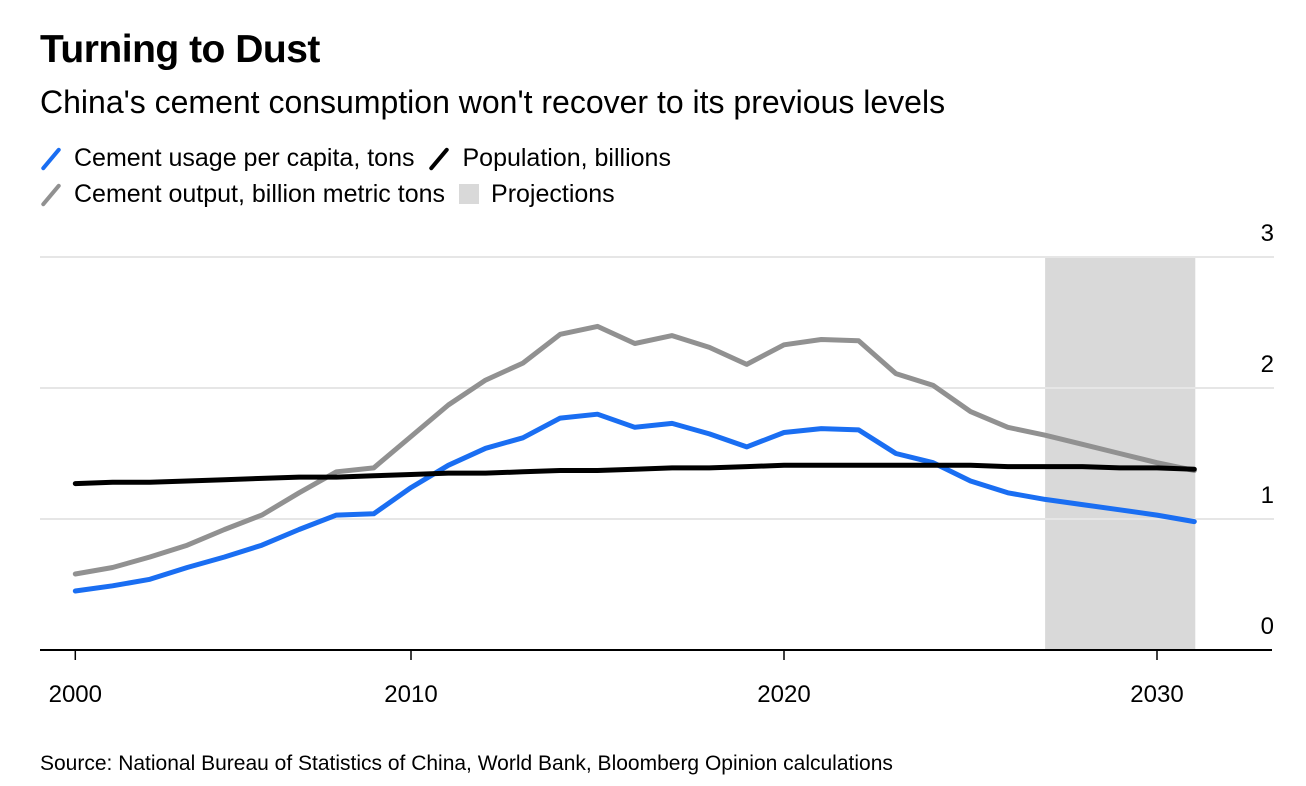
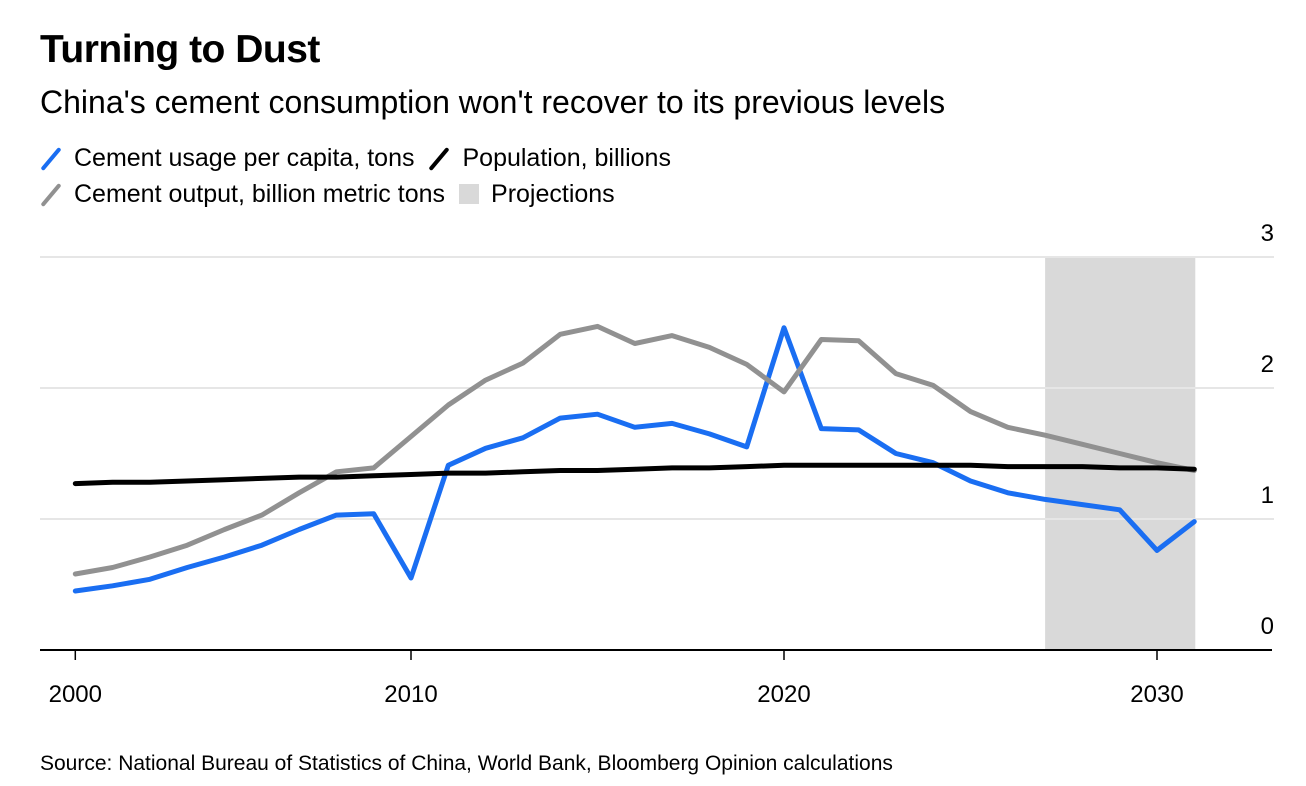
Cement usage per capita, tons/2010: 1.24 -> 0.55
Cement usage per capita, tons/2020: 1.66 -> 2.46
Cement output, billion metric tons/2020: 2.33 -> 1.97
Cement usage per capita, tons/2030: 1.03 -> 0.76
